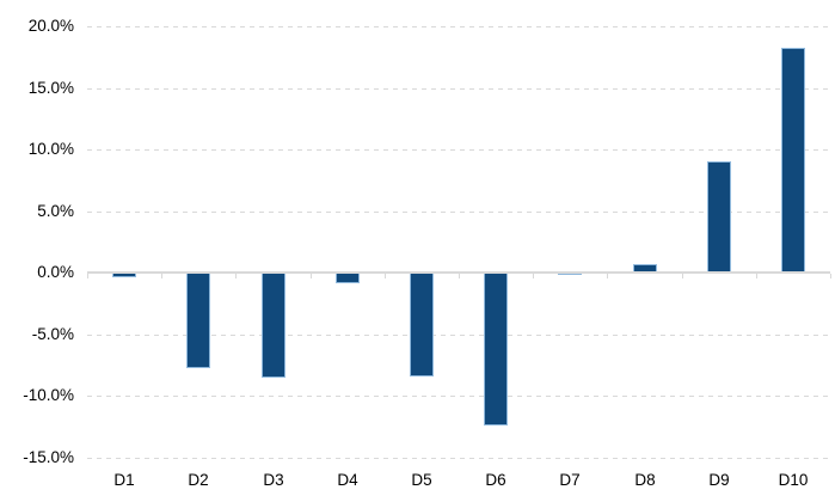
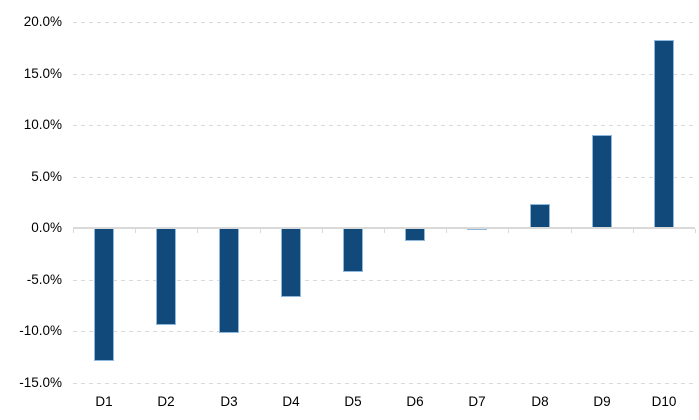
D1: -0.4% -> -12.9%
D2: -7.8% -> -9.4%
D3: -8.5% -> -10.2%
D4: -0.9% -> -6.7%
D5: -8.4% -> -4.3%
D6: -12.4% -> -1.3%
D8: 0.7% -> 2.3%
